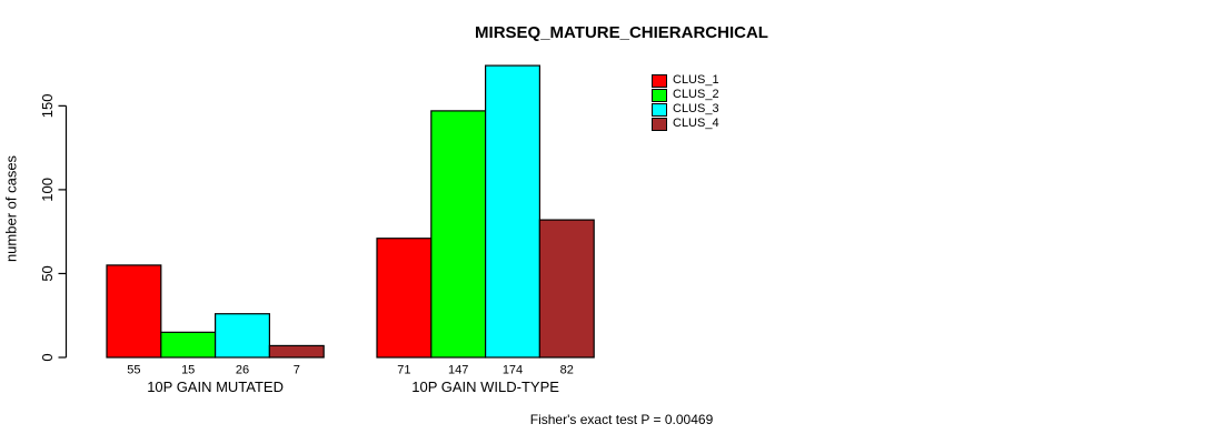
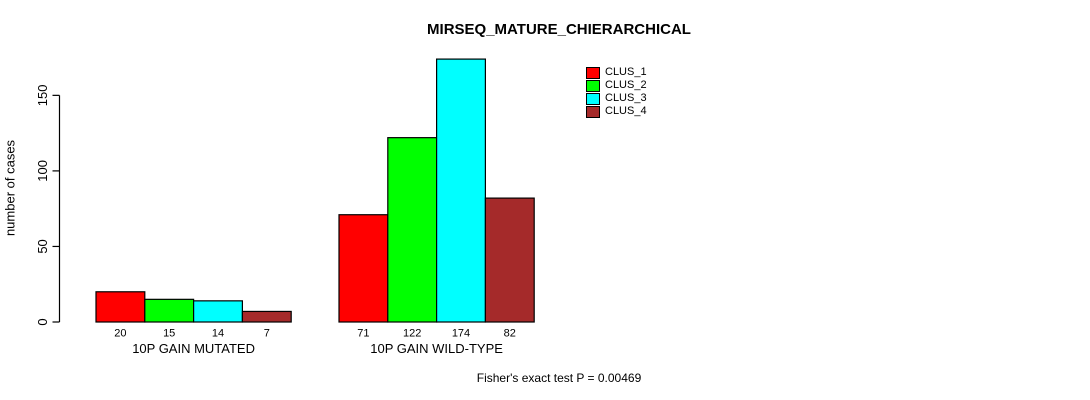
CLUS_1/10P GAIN MUTATED: 55 -> 20
CLUS_3/10P GAIN MUTATED: 26 -> 14
CLUS_2/10P GAIN WILD-TYPE: 147 -> 122
